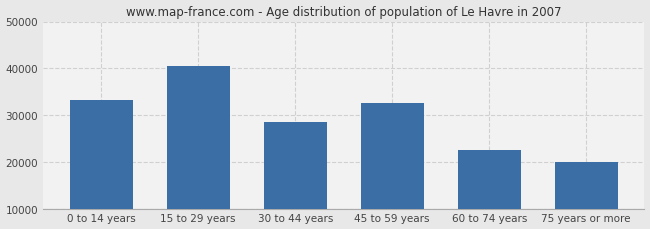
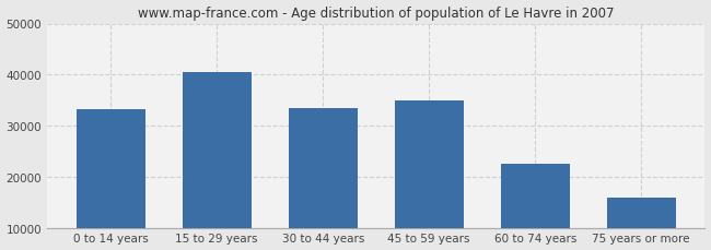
30 to 44 years: 28500 -> 33500
45 to 59 years: 32500 -> 35000
75 years or more: 20000 -> 16000
